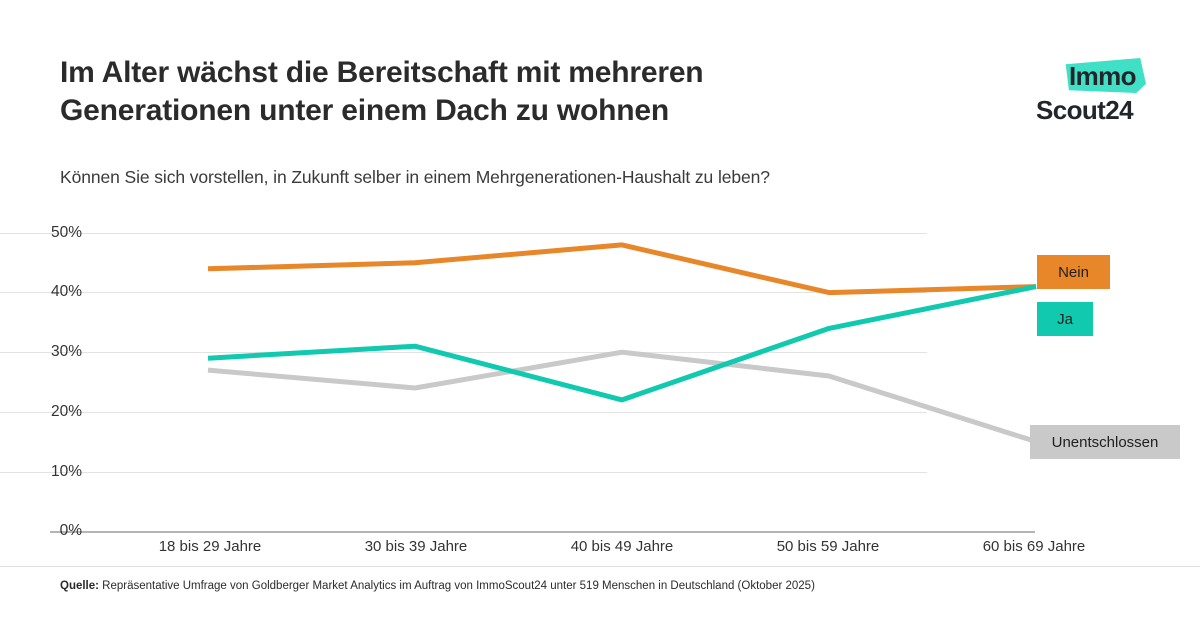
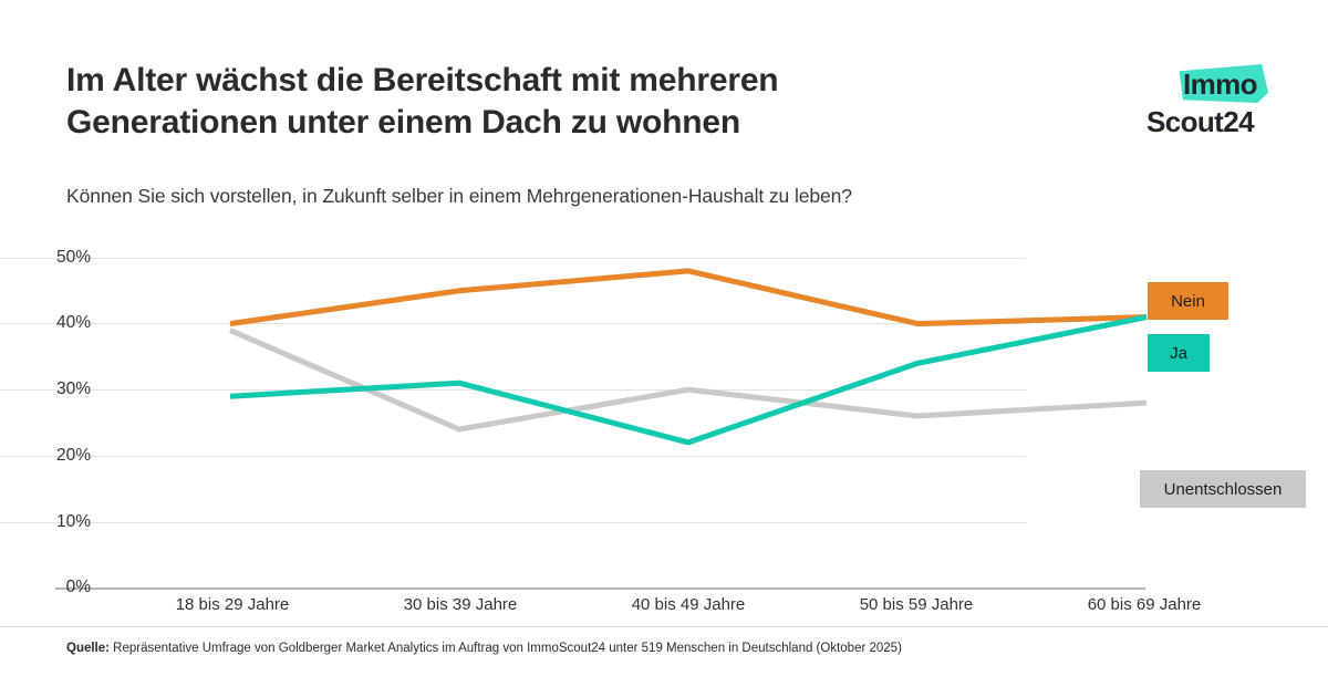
Nein/18 bis 29 Jahre: 44% -> 40%
Unentschlossen/18 bis 29 Jahre: 27% -> 39%
Unentschlossen/60 bis 69 Jahre: 15% -> 28%
